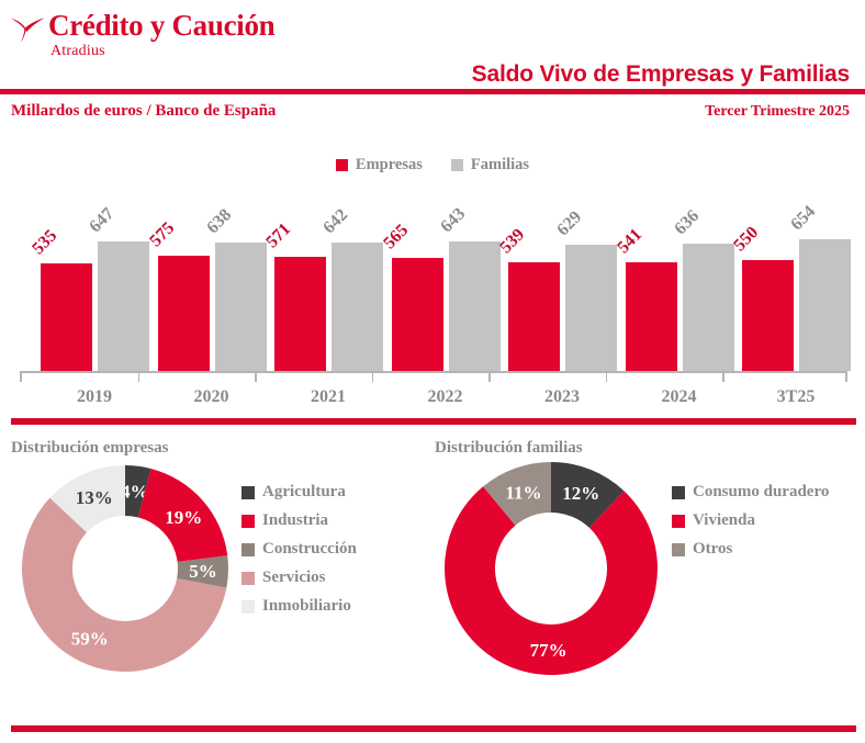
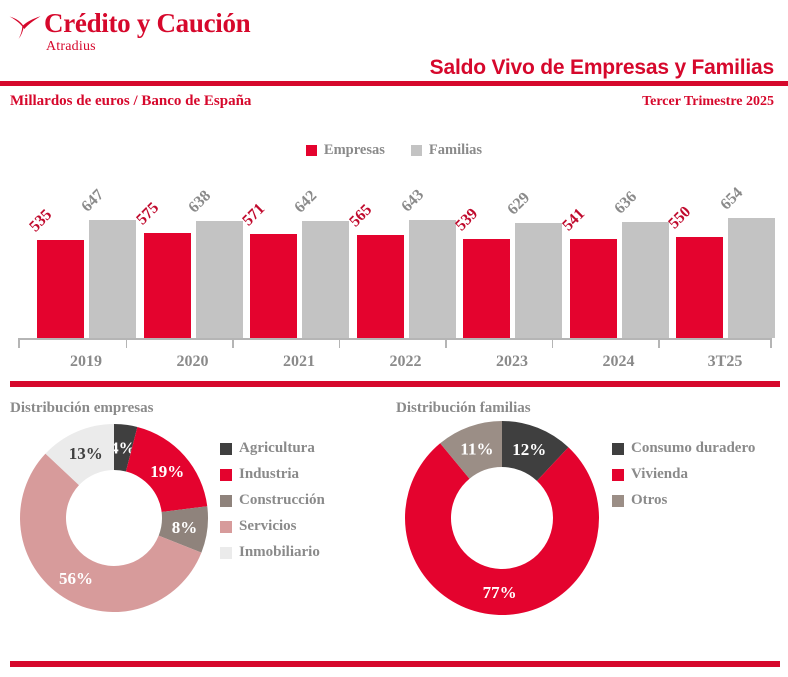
Distribución empresas/Construcción: 5% -> 8%
Distribución empresas/Servicios: 59% -> 56%
